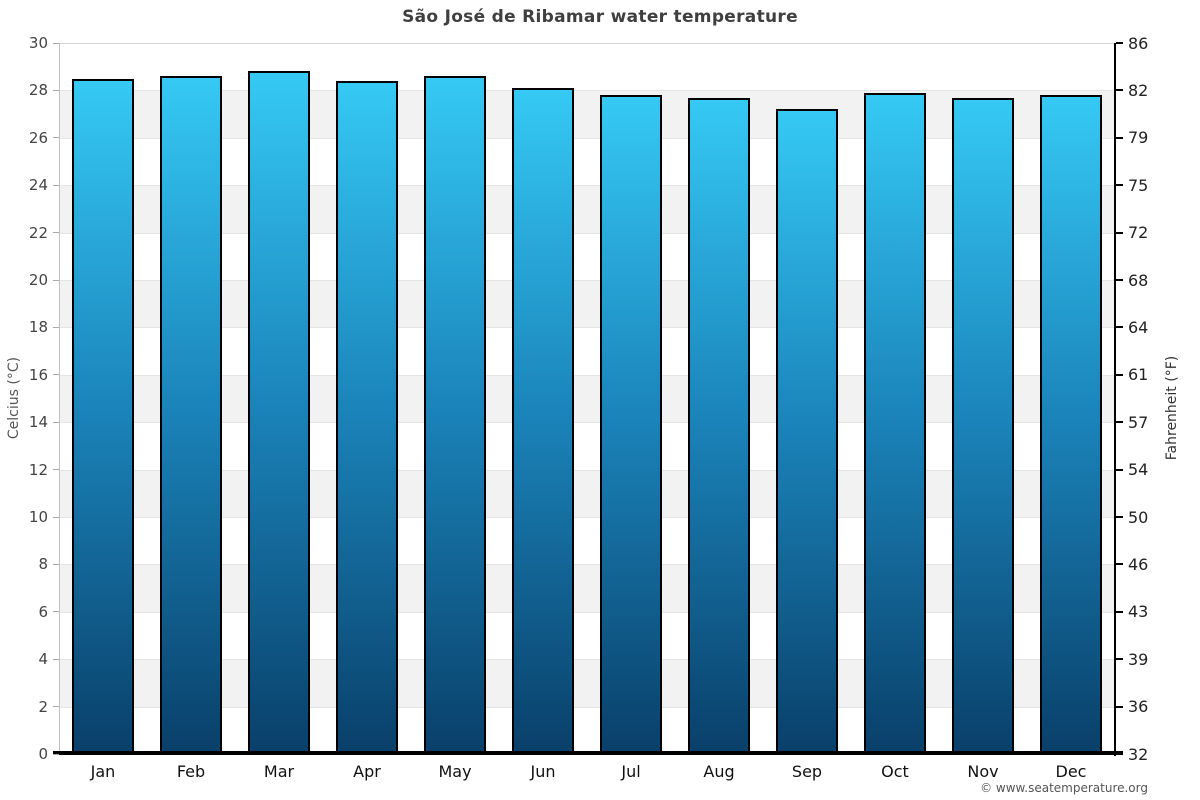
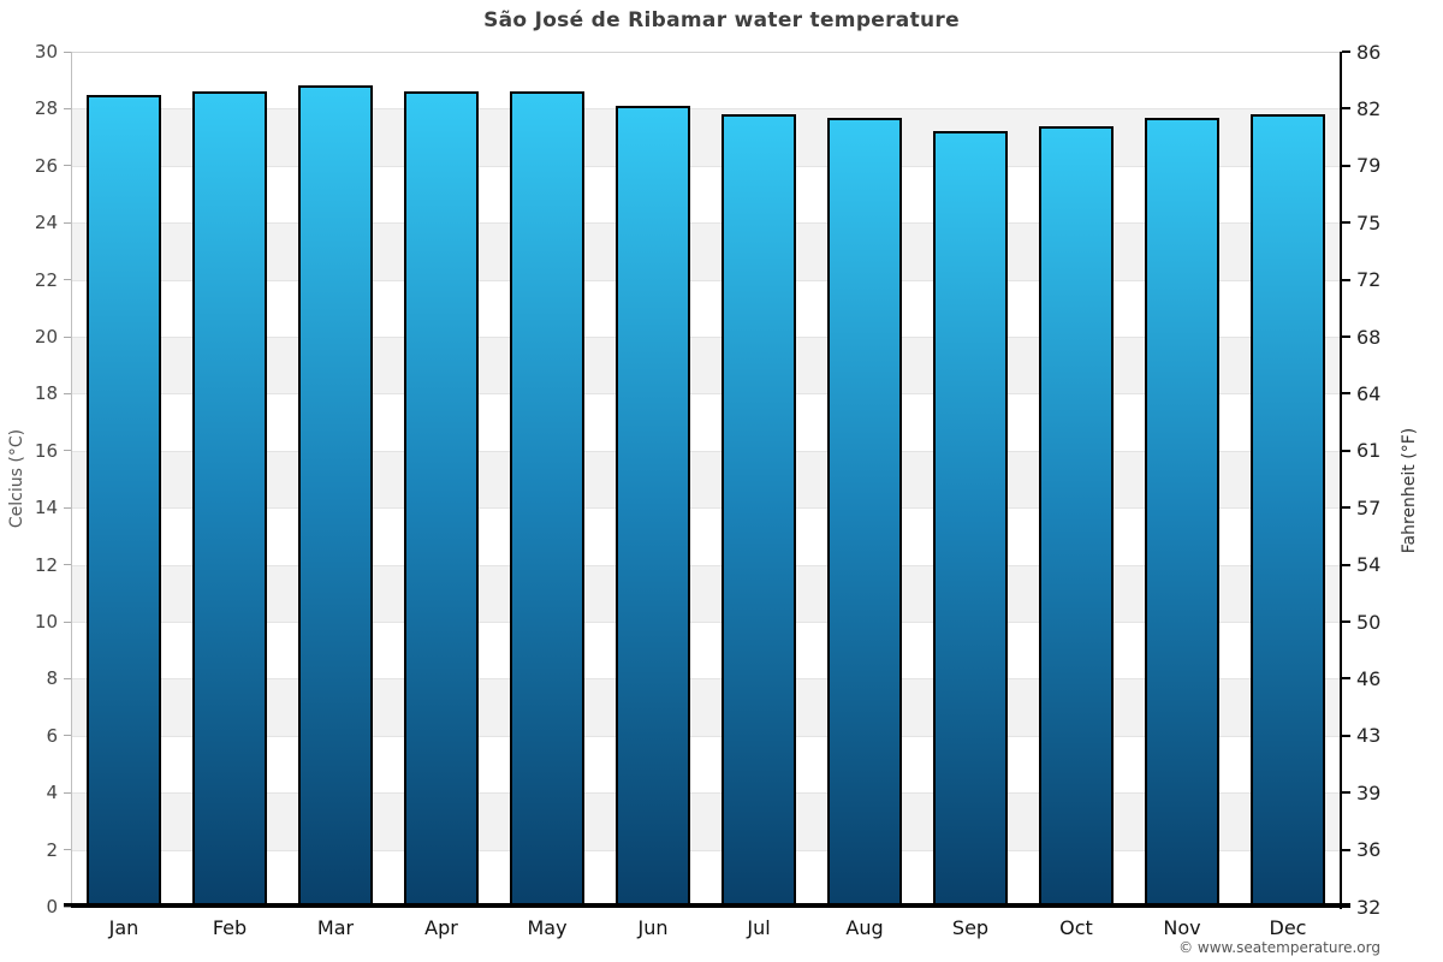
Apr: 28.4 -> 28.6
Oct: 27.9 -> 27.4
